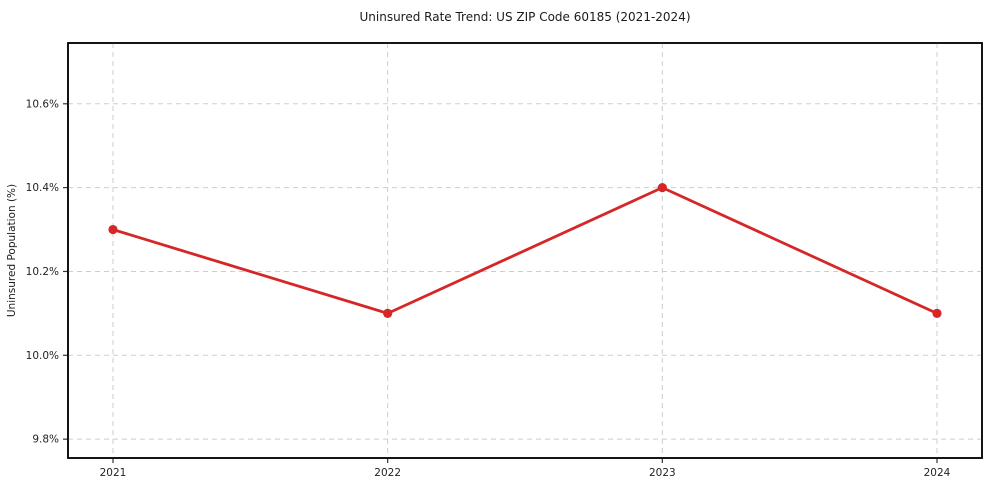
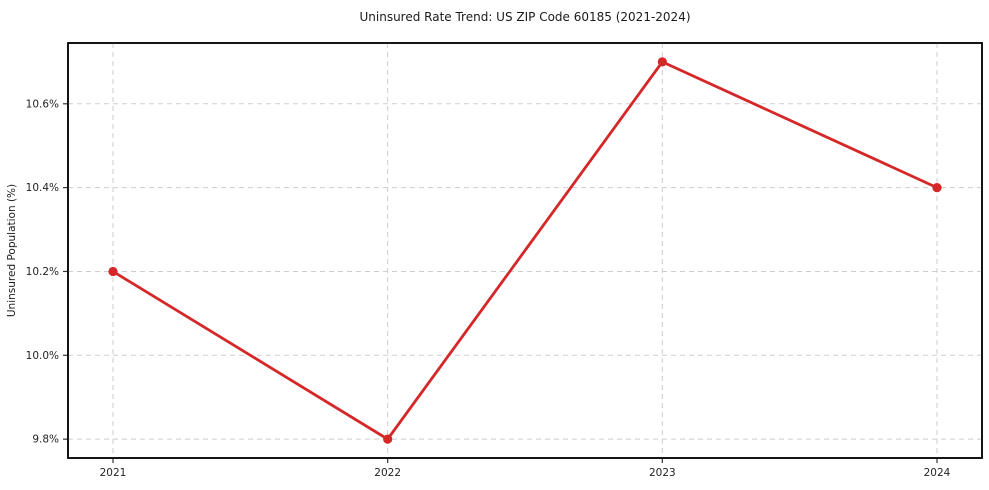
2021: 10.3% -> 10.2%
2022: 10.1% -> 9.8%
2023: 10.4% -> 10.7%
2024: 10.1% -> 10.4%
